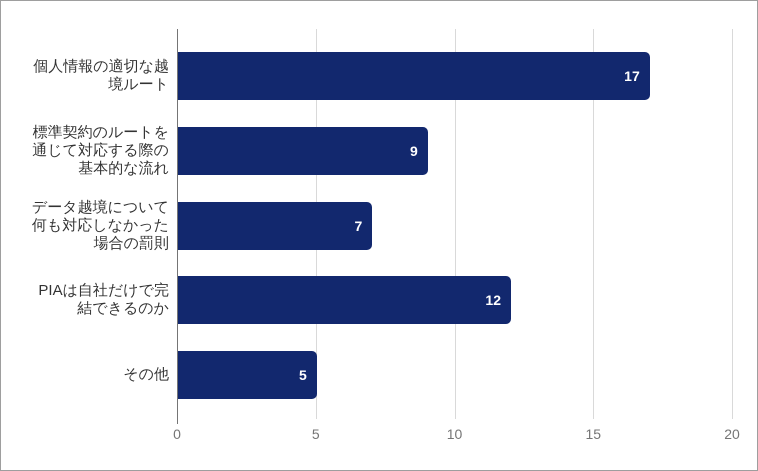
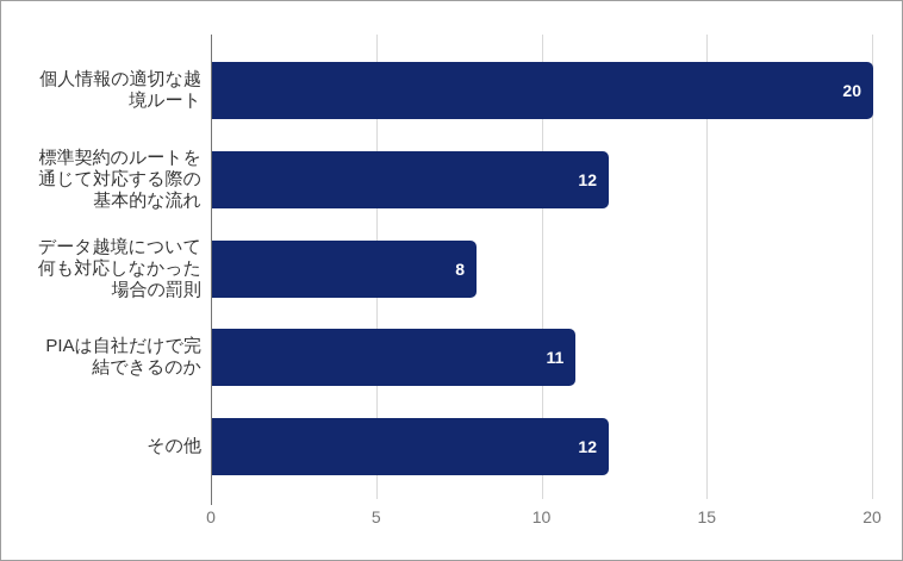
個人情報の適切な越 境ルート: 17 -> 20
標準契約のルートを 通じて対応する際の 基本的な流れ: 9 -> 12
データ越境について 何も対応しなかった 場合の罰則: 7 -> 8
PIAは自社だけで完 結できるのか: 12 -> 11
その他: 5 -> 12
